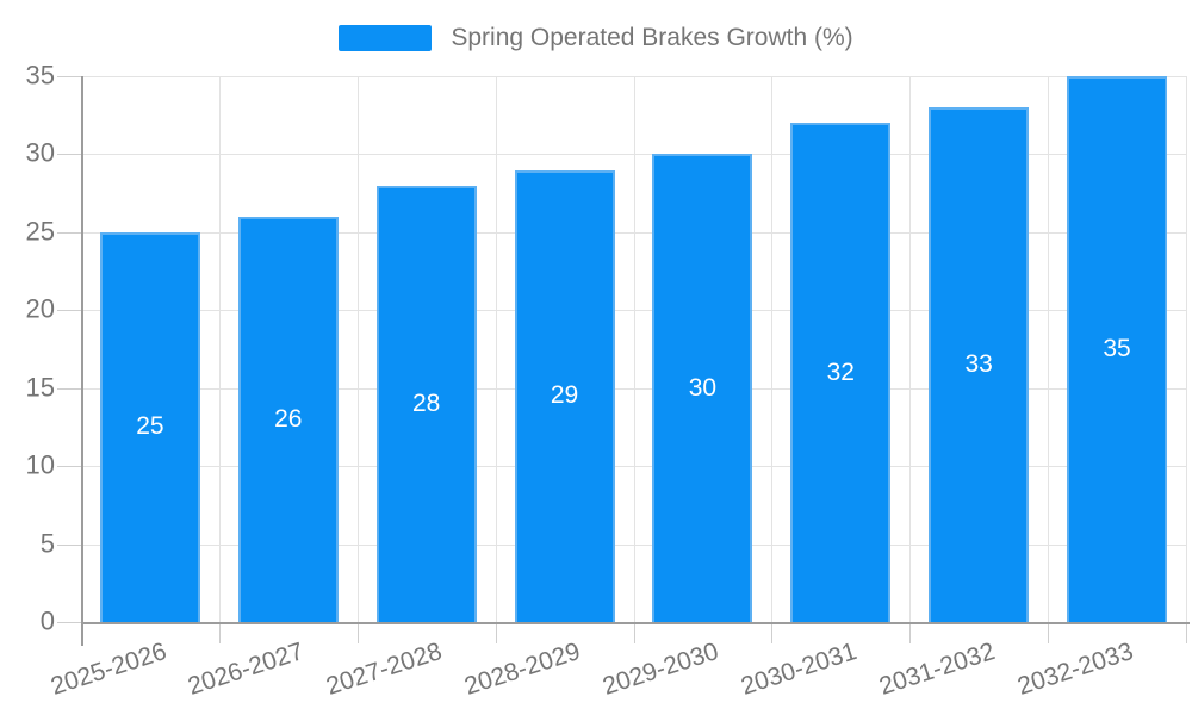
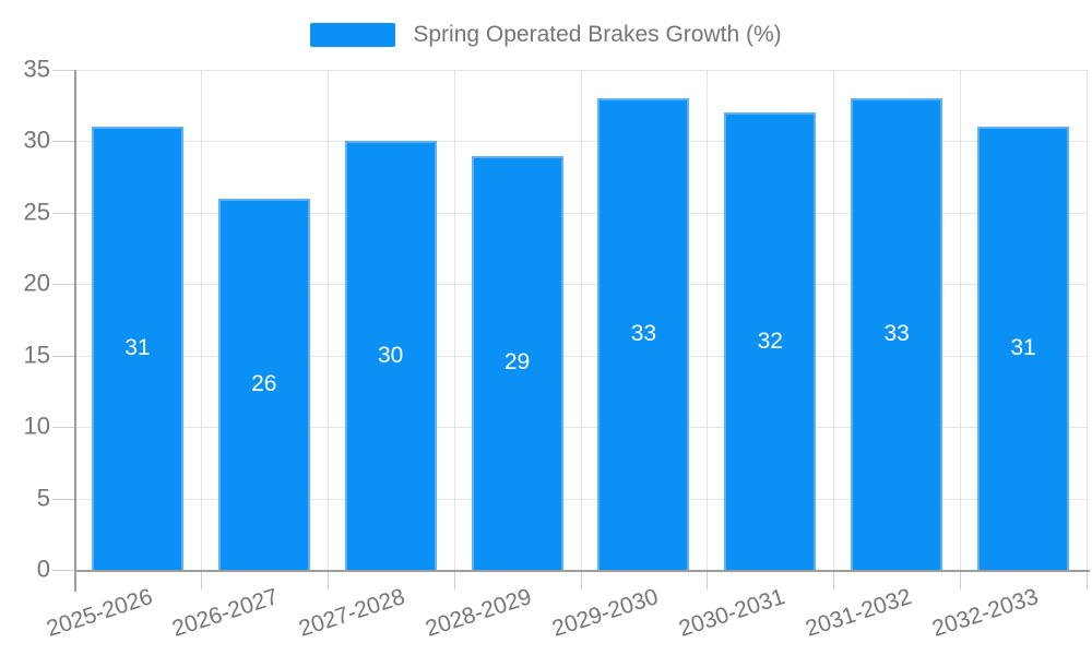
2025-2026: 25 -> 31
2027-2028: 28 -> 30
2029-2030: 30 -> 33
2032-2033: 35 -> 31
